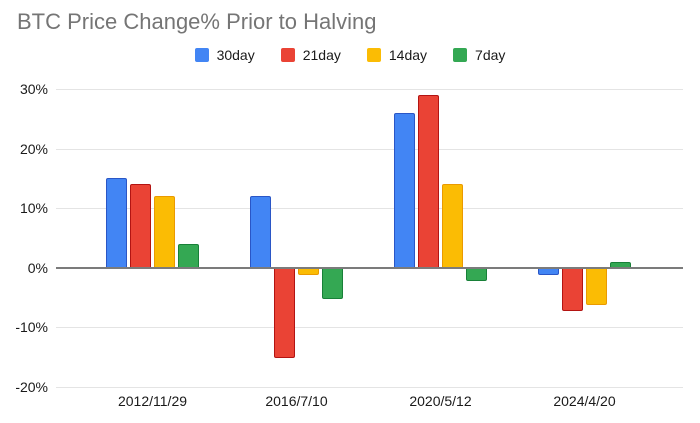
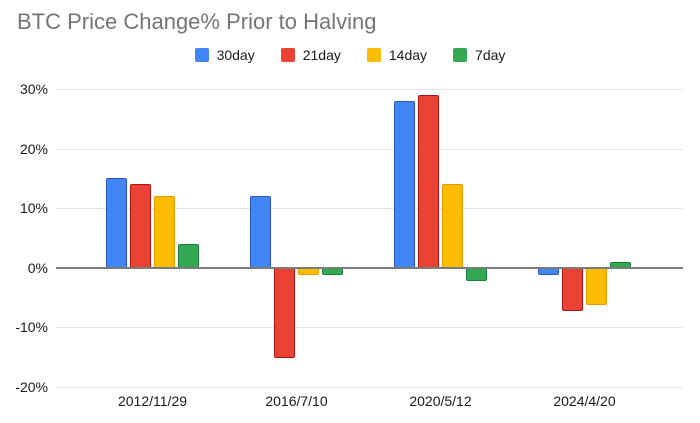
7day/2016/7/10: -5% -> -1%
30day/2020/5/12: 26% -> 28%
